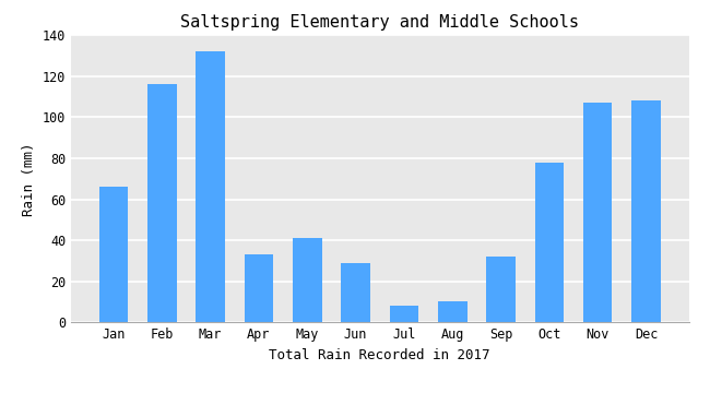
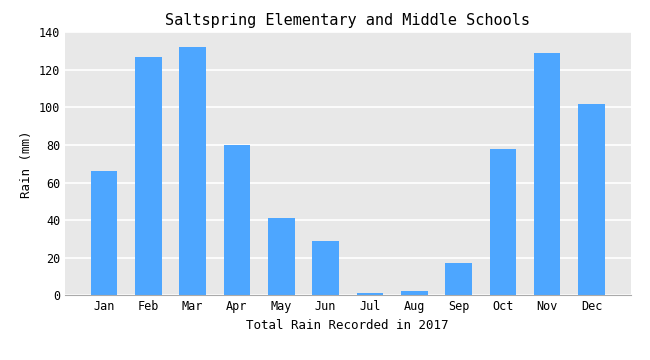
Feb: 116 -> 127
Apr: 33 -> 80
Jul: 8 -> 1
Aug: 10 -> 2
Sep: 32 -> 17
Nov: 107 -> 129
Dec: 108 -> 102
